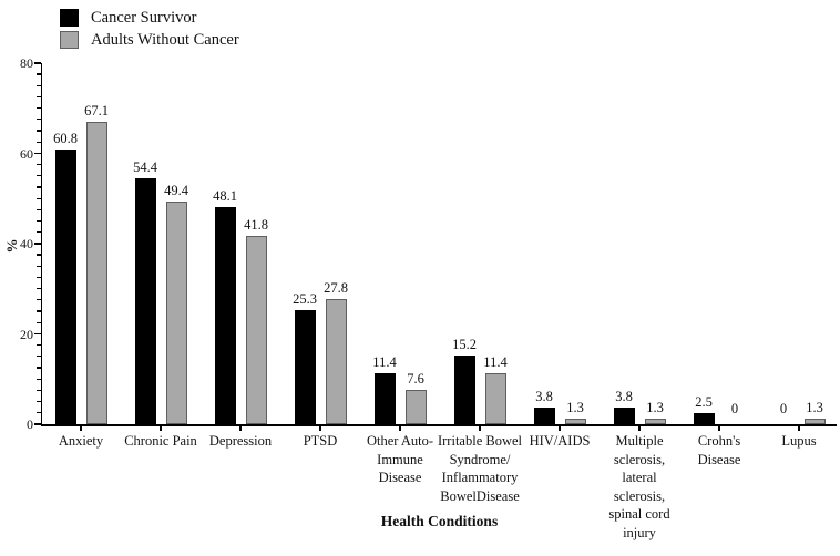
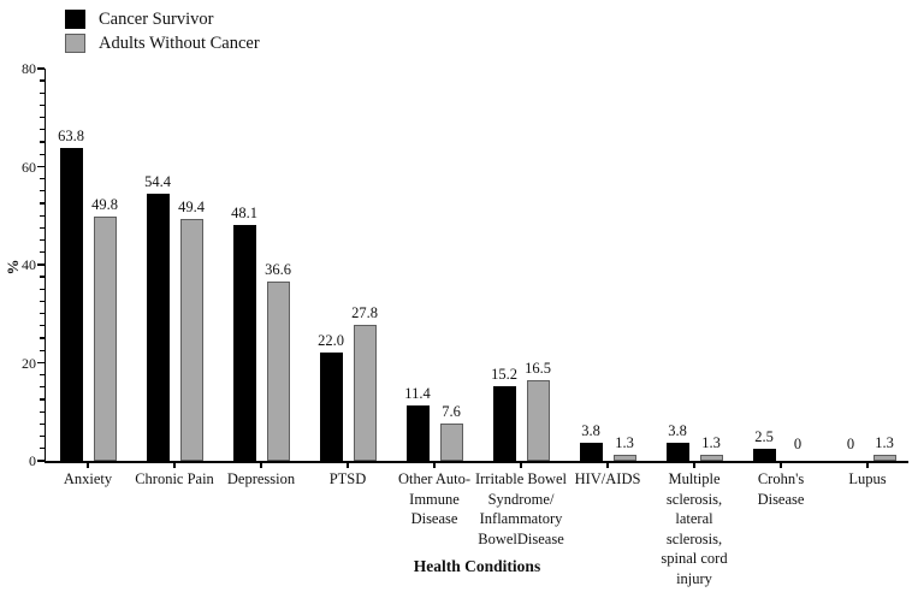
Cancer Survivor/Anxiety: 60.8 -> 63.8
Adults Without Cancer/Anxiety: 67.1 -> 49.8
Adults Without Cancer/Depression: 41.8 -> 36.6
Cancer Survivor/PTSD: 25.3 -> 22.0
Adults Without Cancer/Irritable Bowel Syndrome/ Inflammatory BowelDisease: 11.4 -> 16.5
